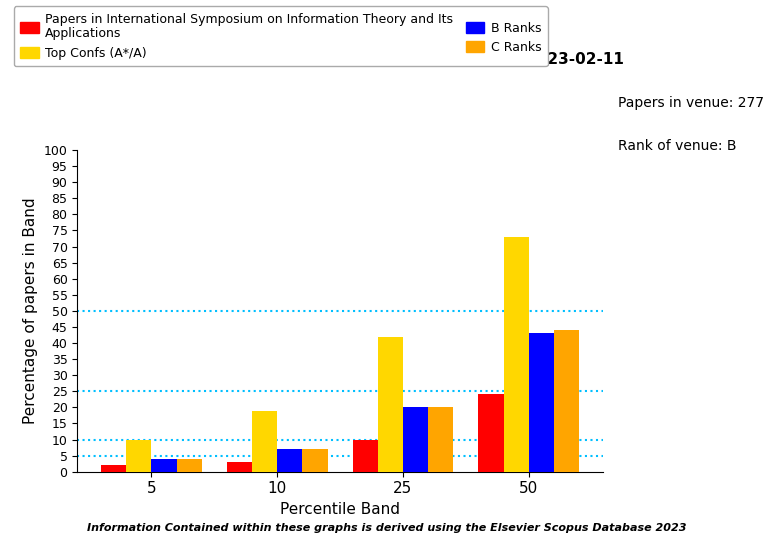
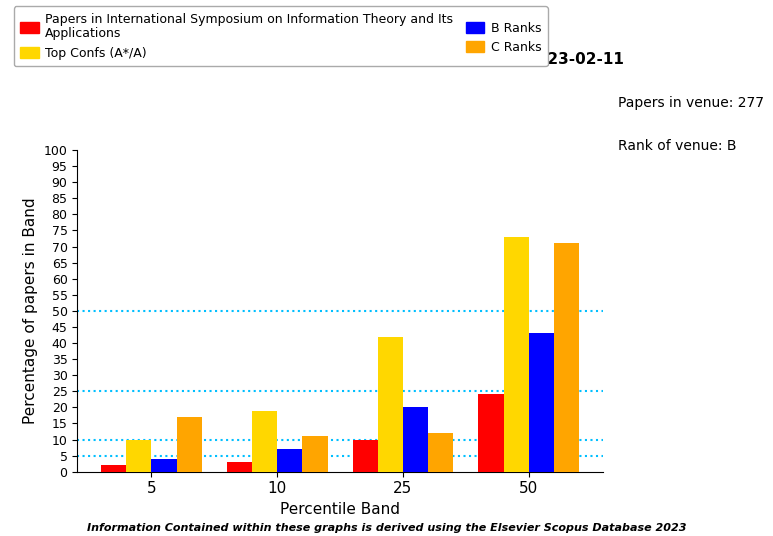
C Ranks/5: 4 -> 17
C Ranks/10: 7 -> 11
C Ranks/25: 20 -> 12
C Ranks/50: 44 -> 71
